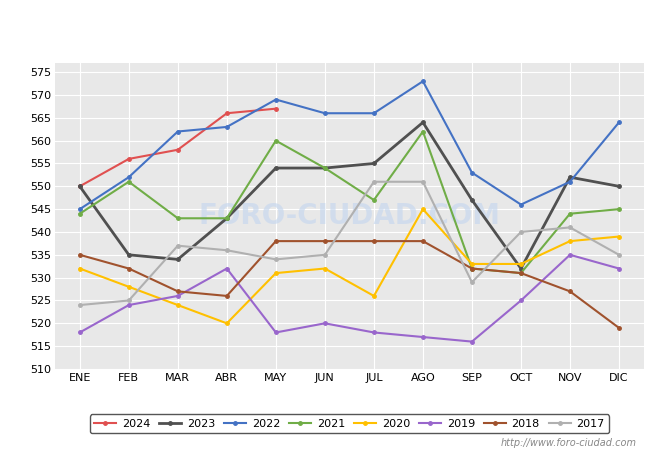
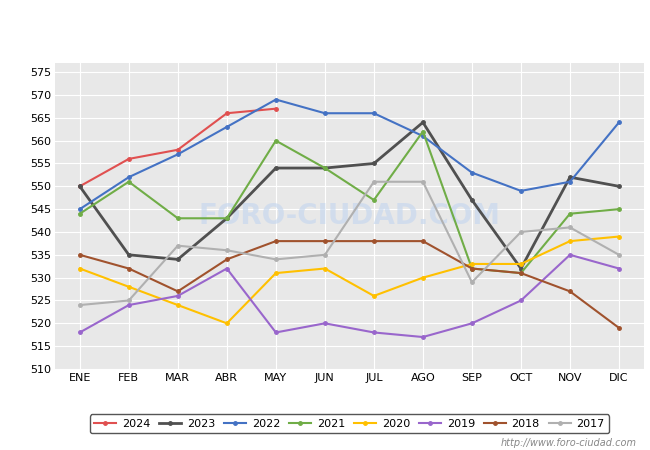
2022/MAR: 562 -> 557
2018/ABR: 526 -> 534
2022/AGO: 573 -> 561
2020/AGO: 545 -> 530
2019/SEP: 516 -> 520
2022/OCT: 546 -> 549
